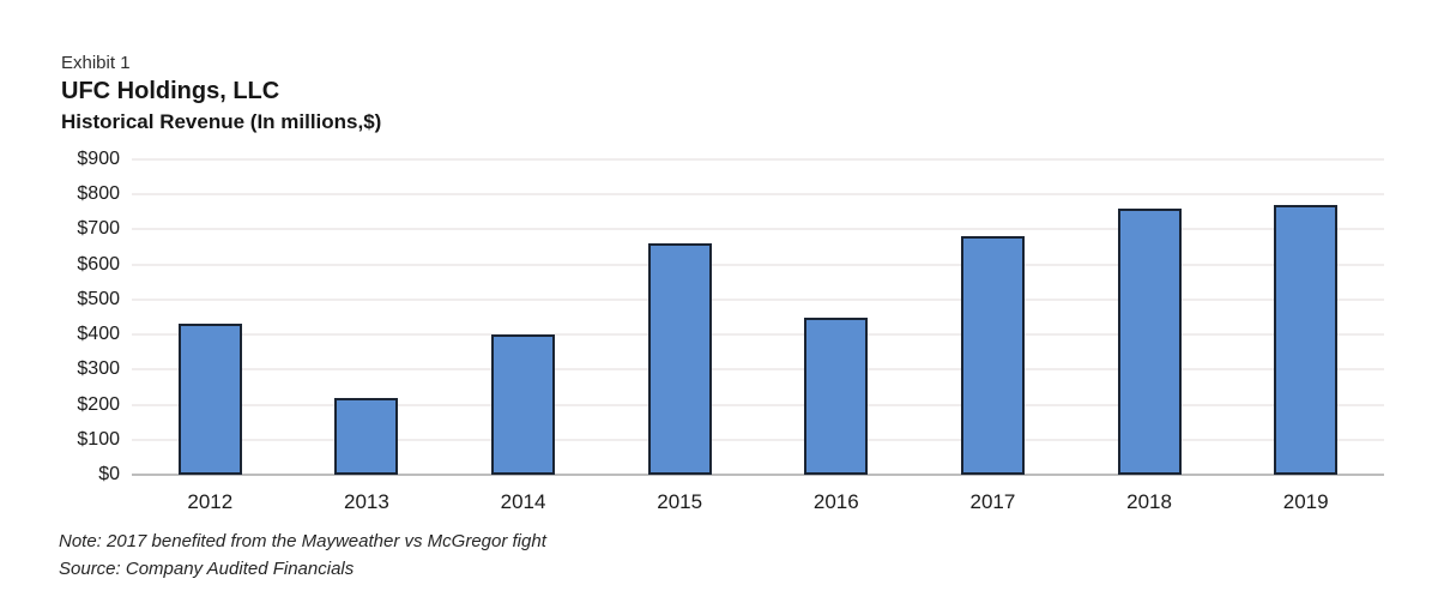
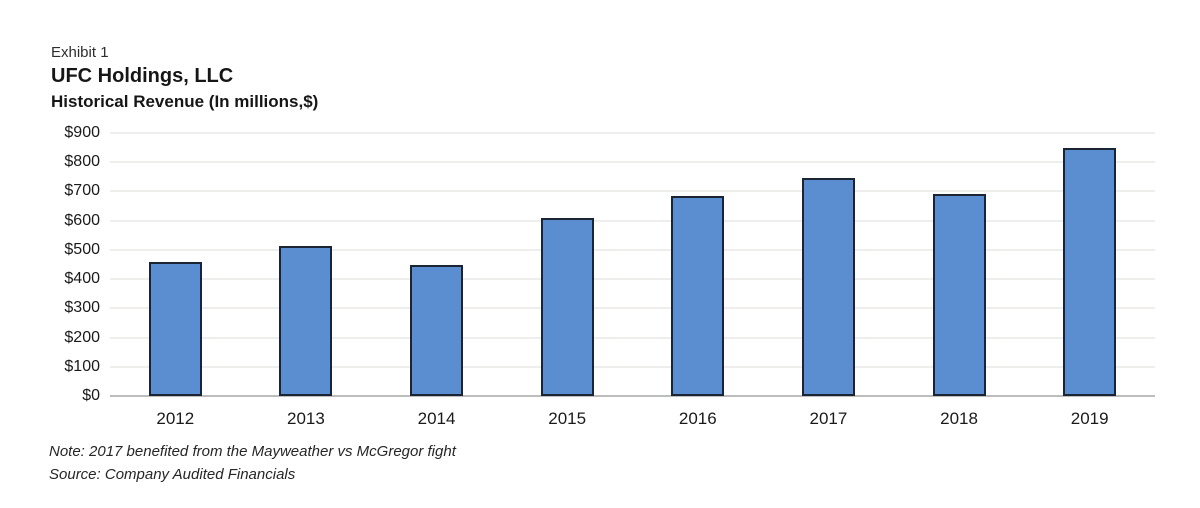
2012: $430 -> $460
2013: $220 -> $520
2014: $400 -> $450
2015: $660 -> $610
2016: $450 -> $680
2017: $680 -> $740
2018: $760 -> $690
2019: $770 -> $850
